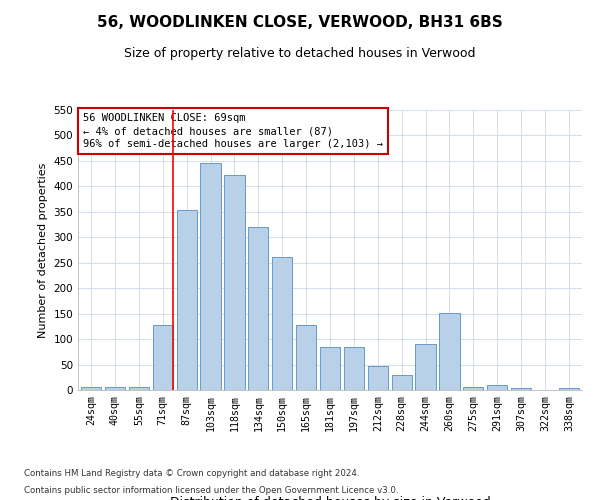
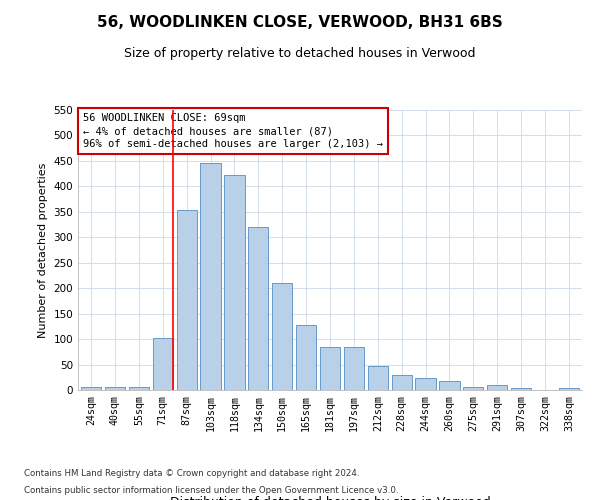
71sqm: 128 -> 103
150sqm: 262 -> 210
244sqm: 90 -> 24
260sqm: 152 -> 18
